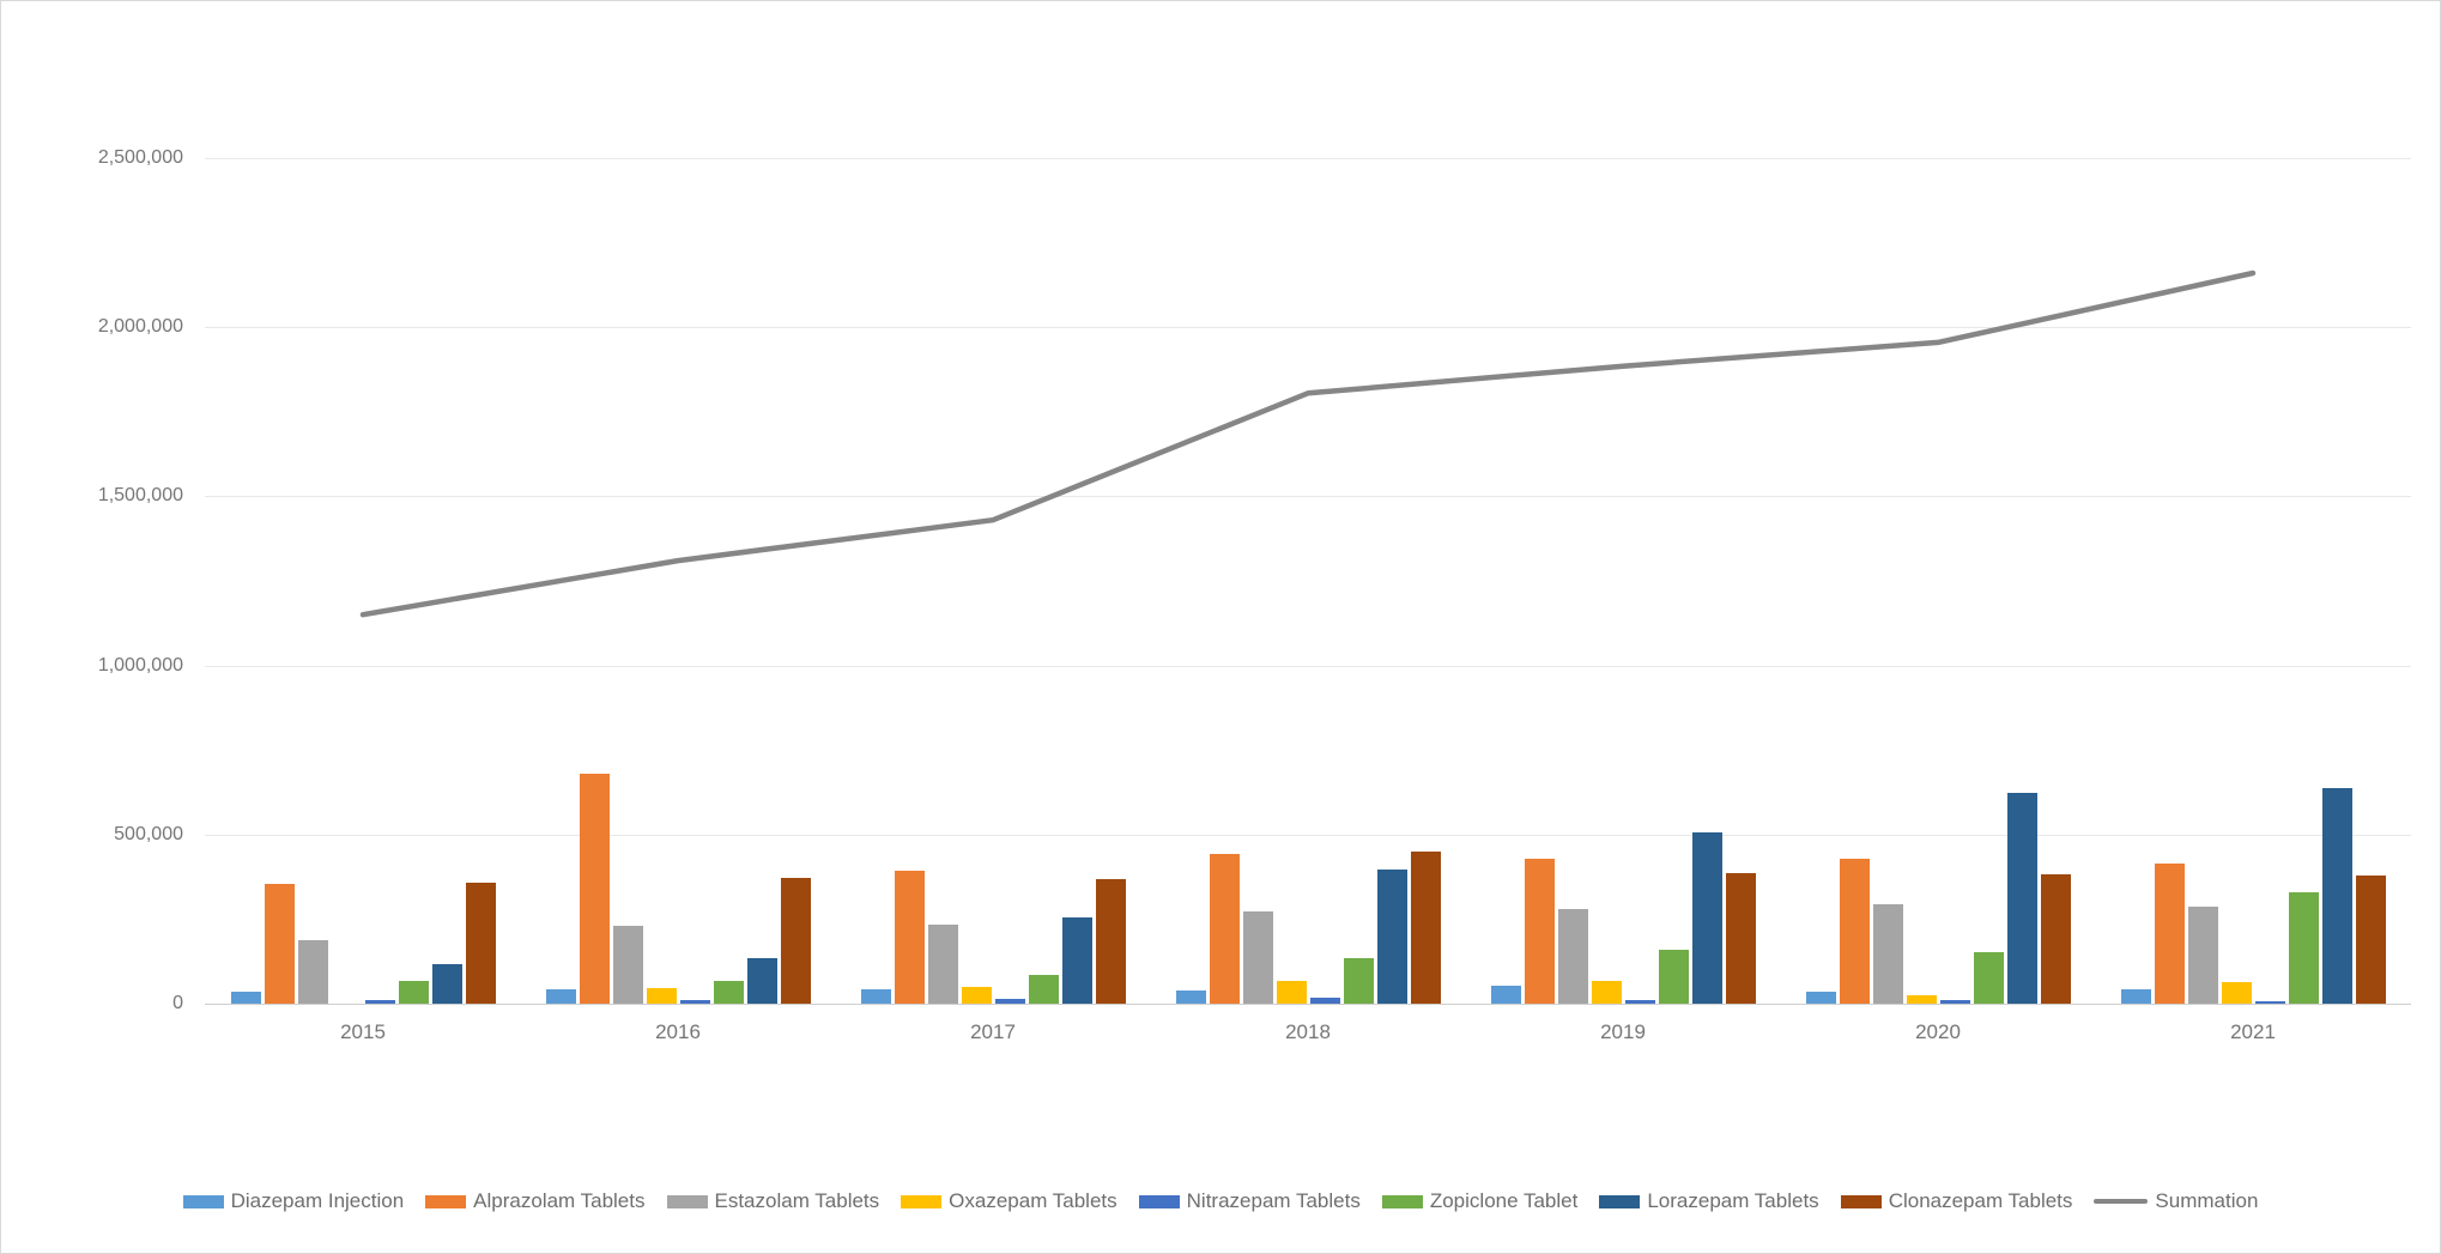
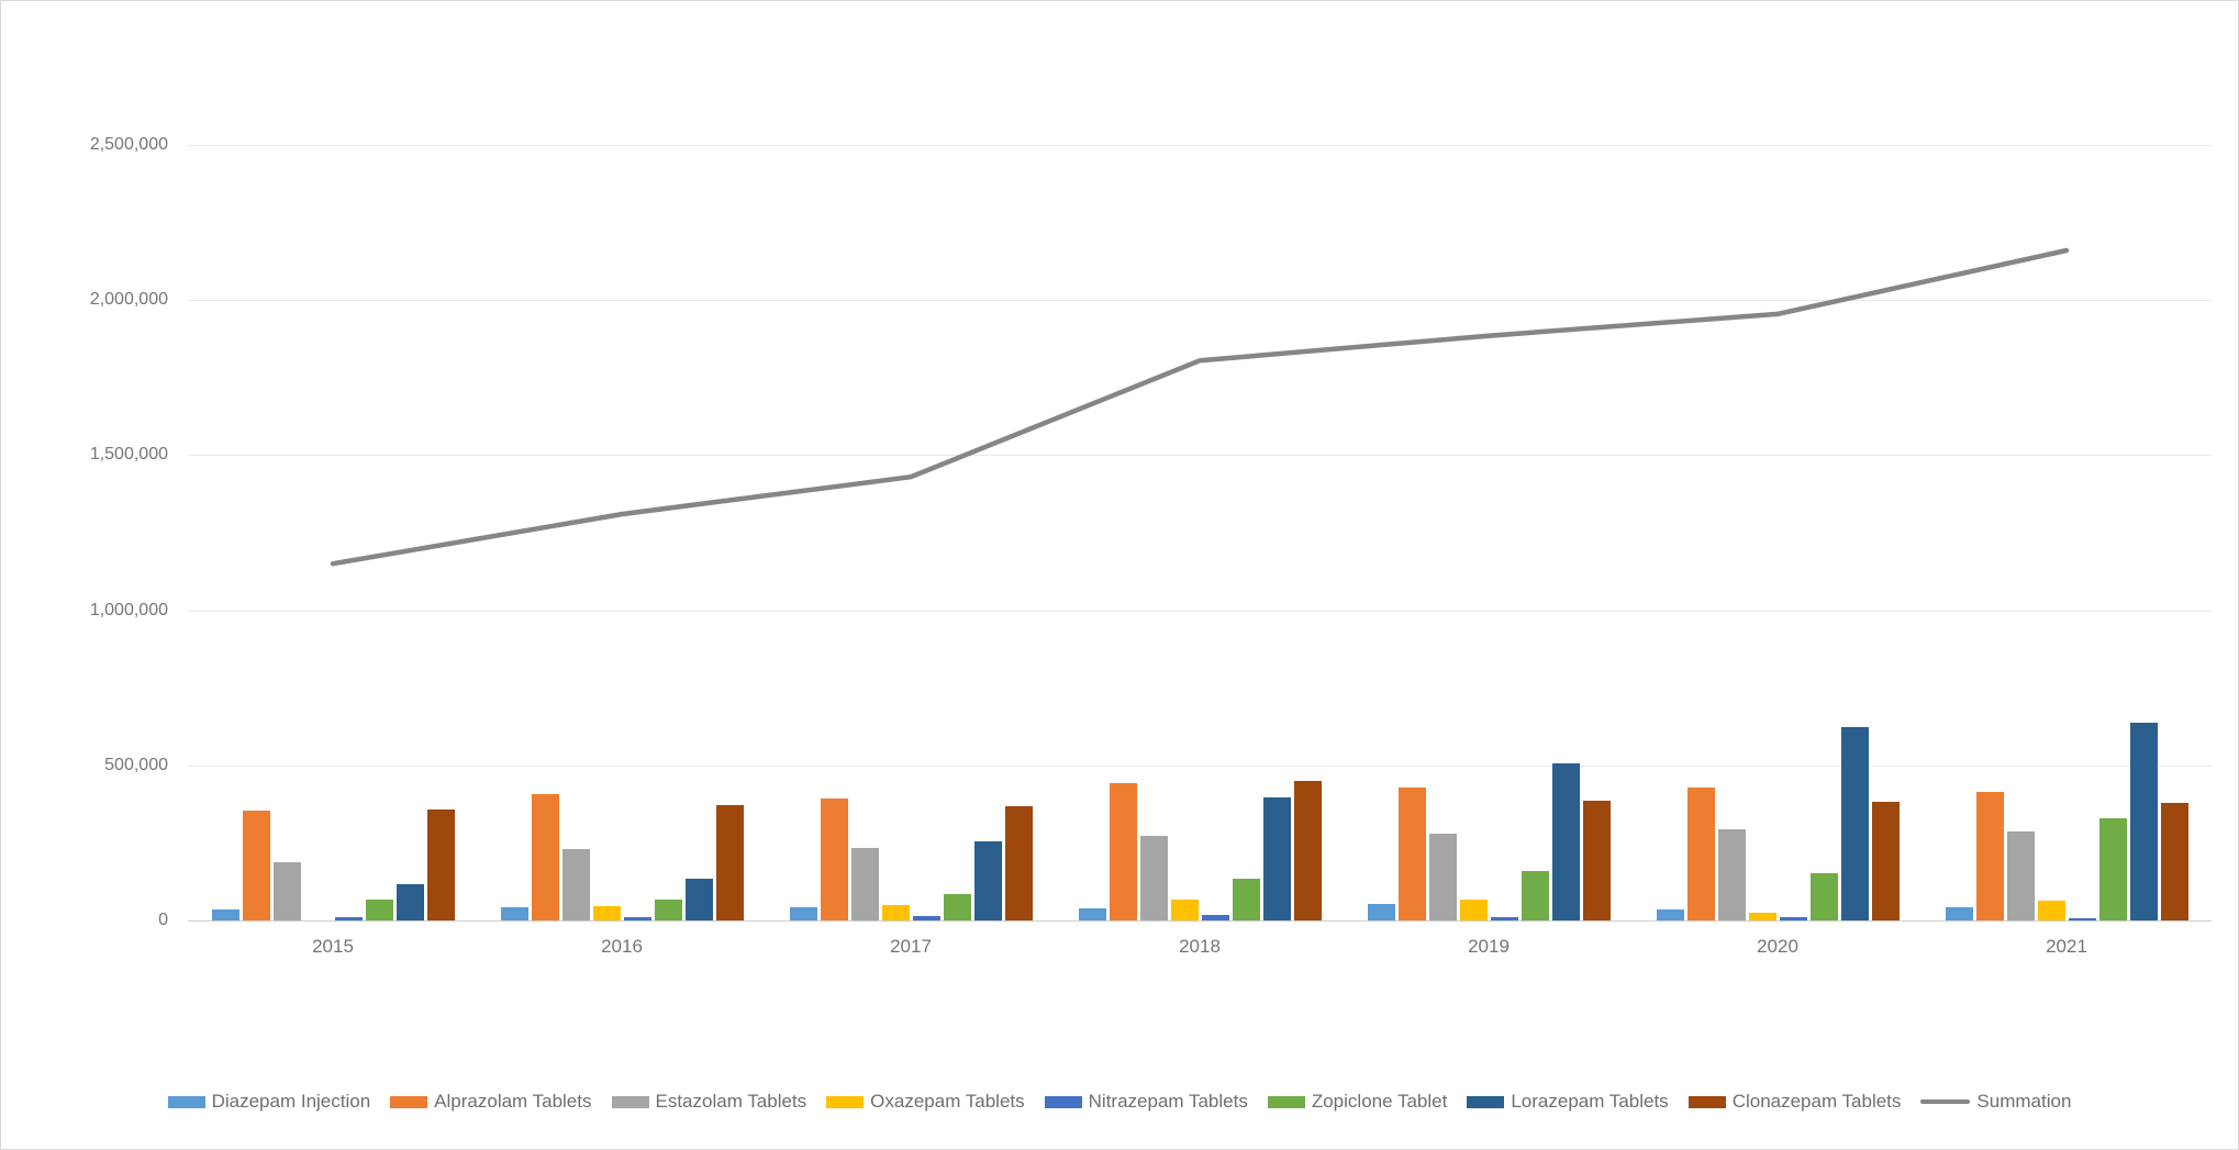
Alprazolam Tablets/2016: 680000 -> 410000
